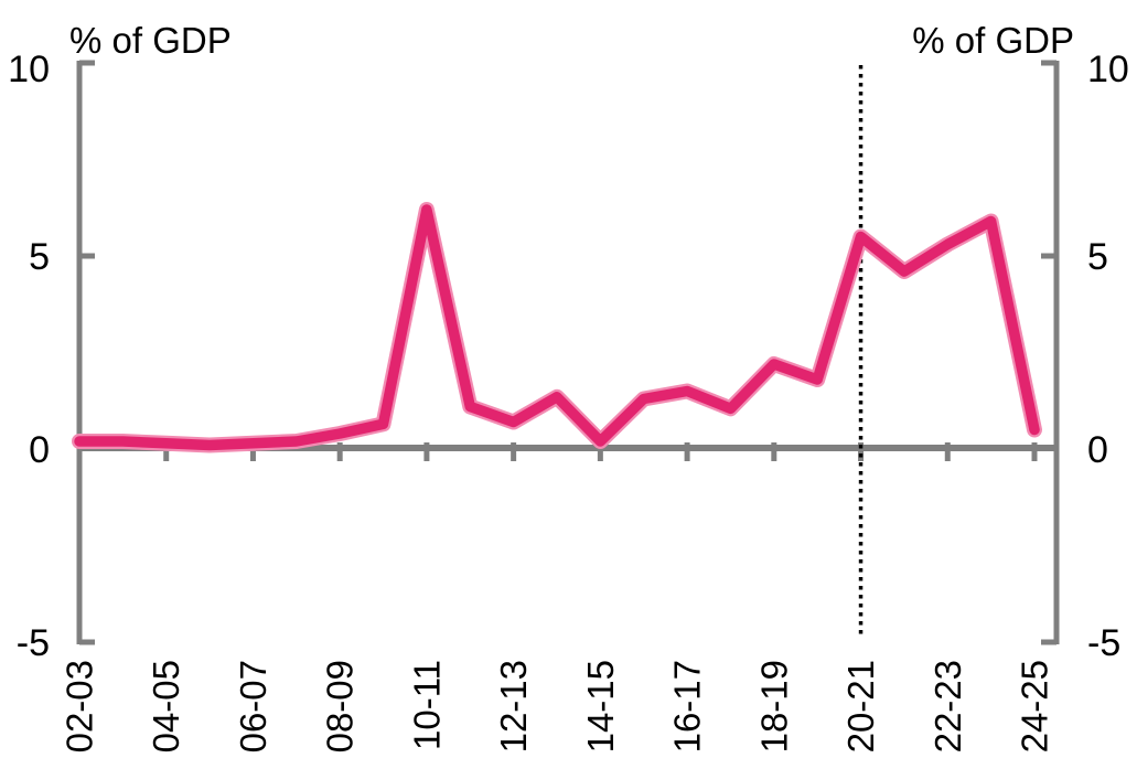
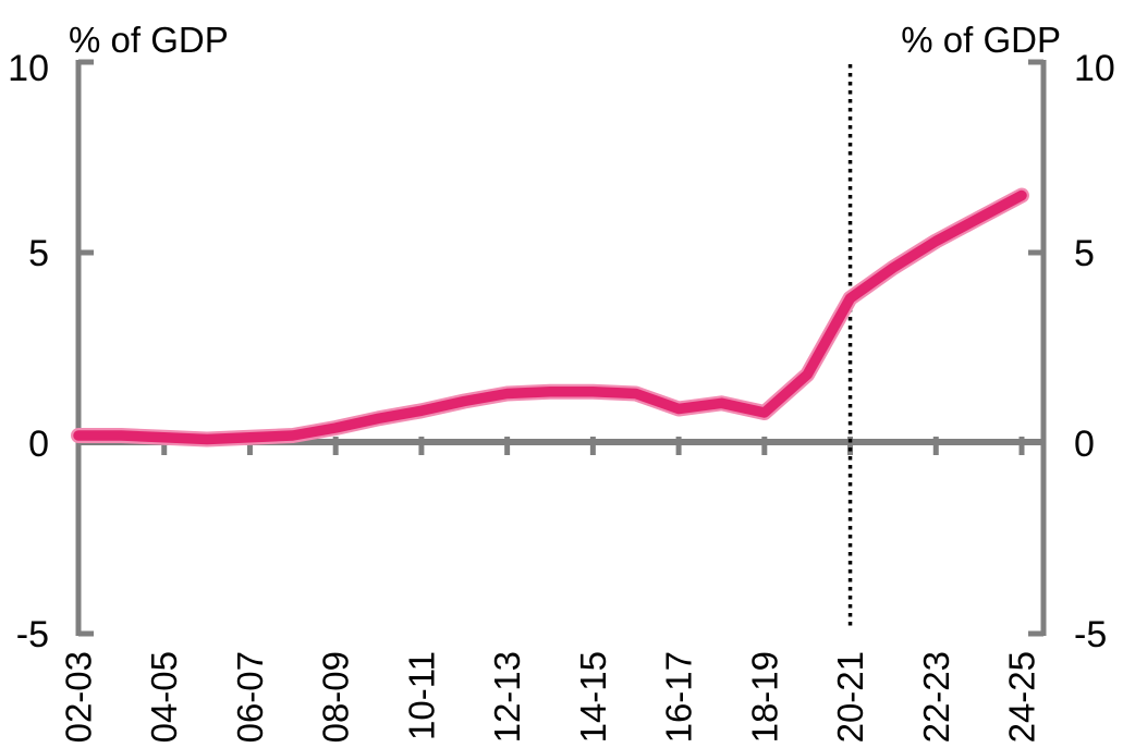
10-11: 6.2 -> 0.8
12-13: 0.7 -> 1.3
14-15: 0.2 -> 1.4
16-17: 1.5 -> 0.9
18-19: 2.2 -> 0.8
20-21: 5.5 -> 3.8
24-25: 0.5 -> 6.5
